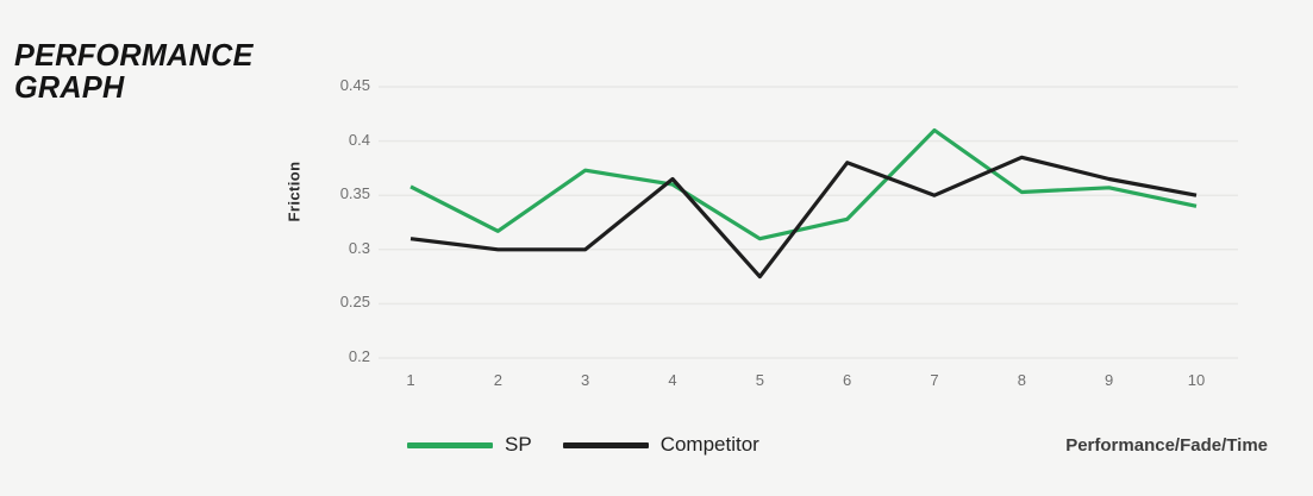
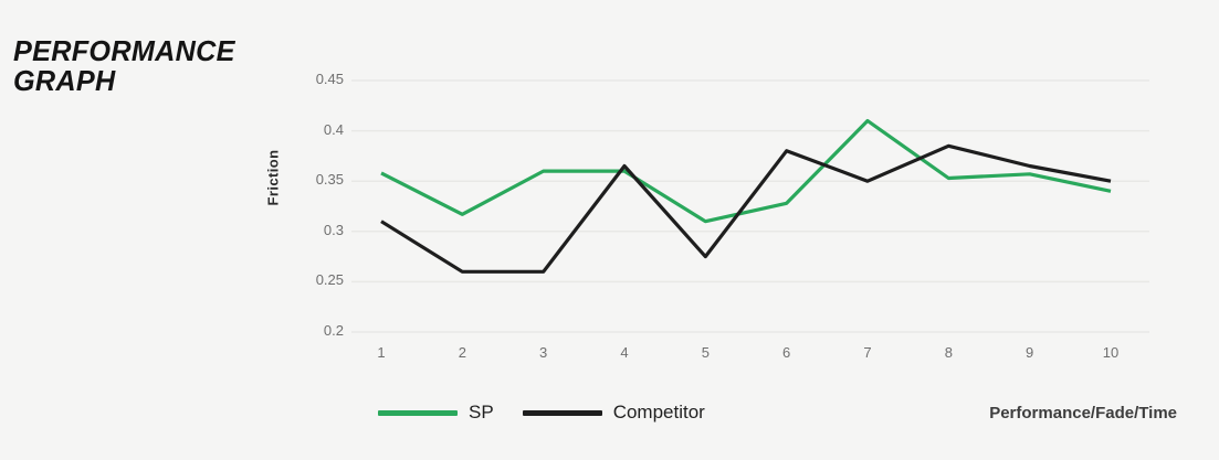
Competitor/2: 0.30 -> 0.26
SP/3: 0.37 -> 0.36
Competitor/3: 0.30 -> 0.26
